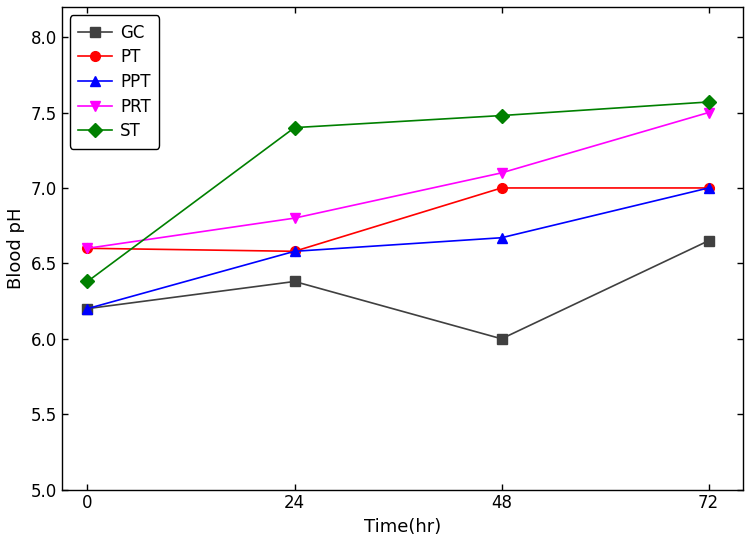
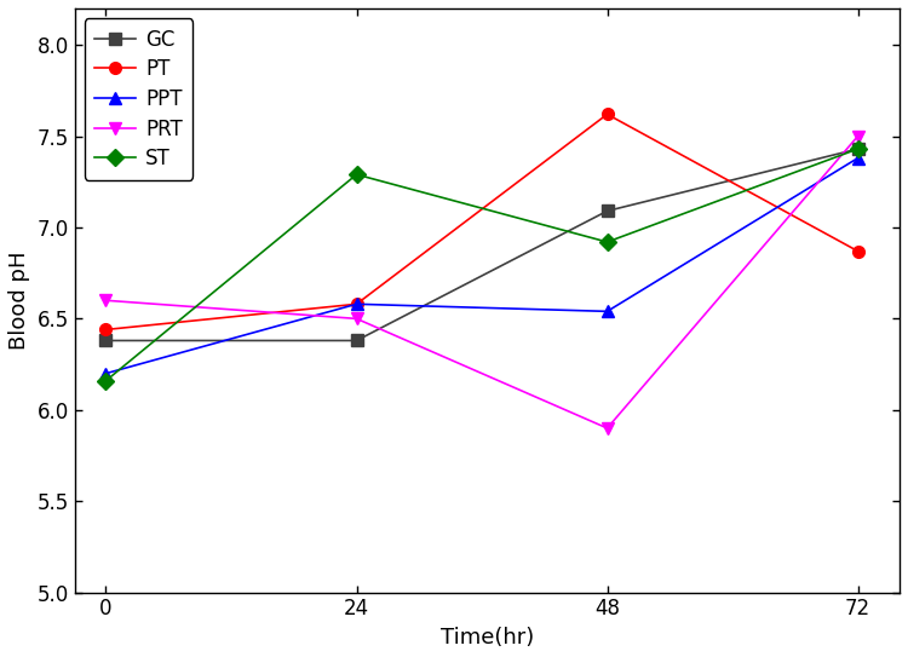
GC/0: 6.20 -> 6.38
PT/0: 6.60 -> 6.44
ST/0: 6.38 -> 6.16
PRT/24: 6.8 -> 6.5
ST/24: 7.40 -> 7.29
GC/48: 6.00 -> 7.09
PT/48: 7.00 -> 7.62
PPT/48: 6.67 -> 6.54
PRT/48: 7.1 -> 5.9
ST/48: 7.48 -> 6.92
GC/72: 6.65 -> 7.43
PT/72: 7.00 -> 6.87
PPT/72: 7.00 -> 7.38
ST/72: 7.57 -> 7.43
